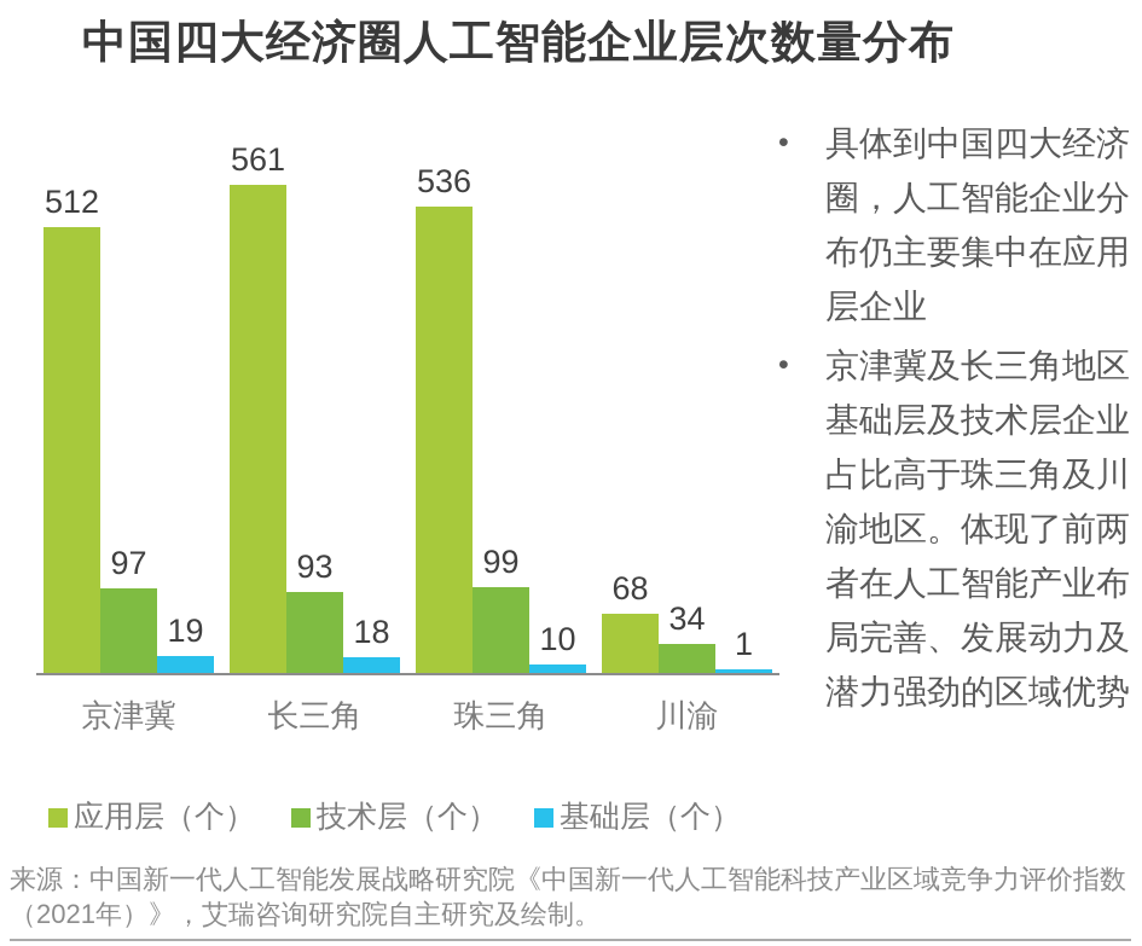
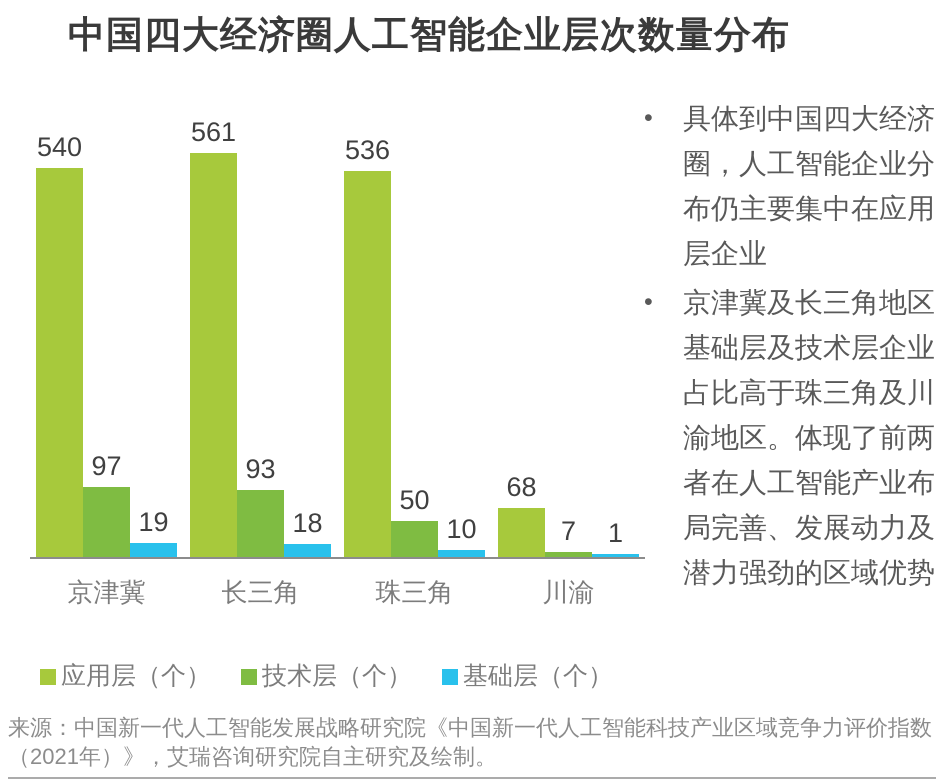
应用层（个）/京津冀: 512 -> 540
技术层（个）/珠三角: 99 -> 50
技术层（个）/川渝: 34 -> 7
